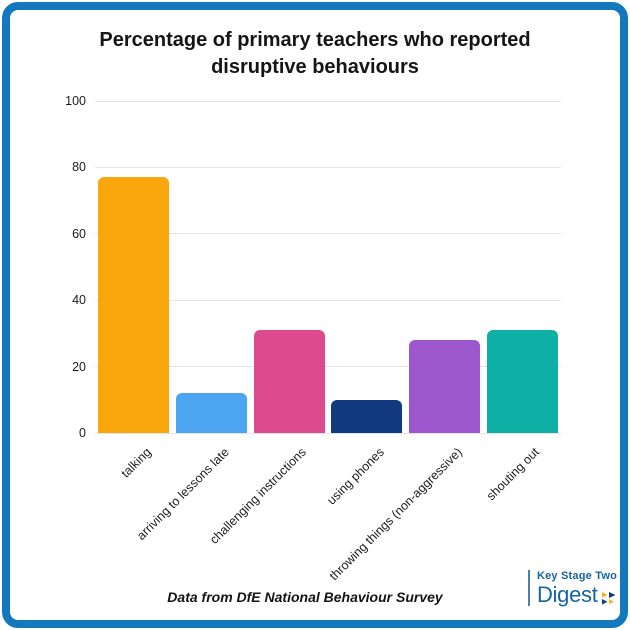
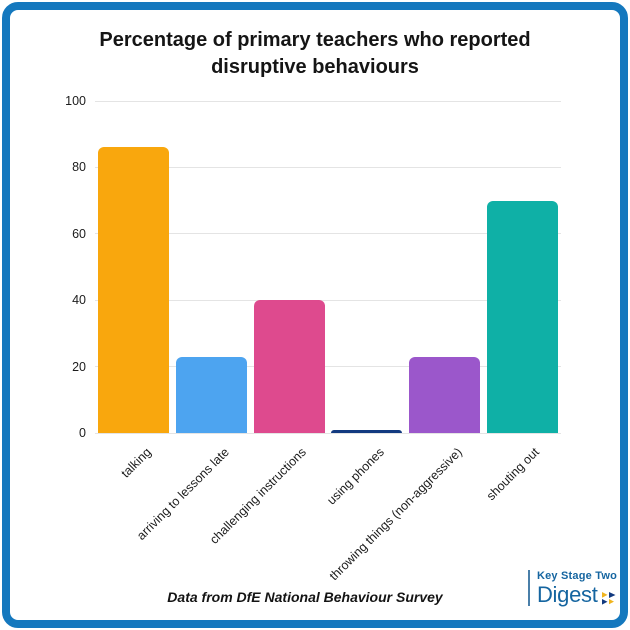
talking: 77 -> 86
arriving to lessons late: 12 -> 23
challenging instructions: 31 -> 40
using phones: 10 -> 1
throwing things (non-aggressive): 28 -> 23
shouting out: 31 -> 70
